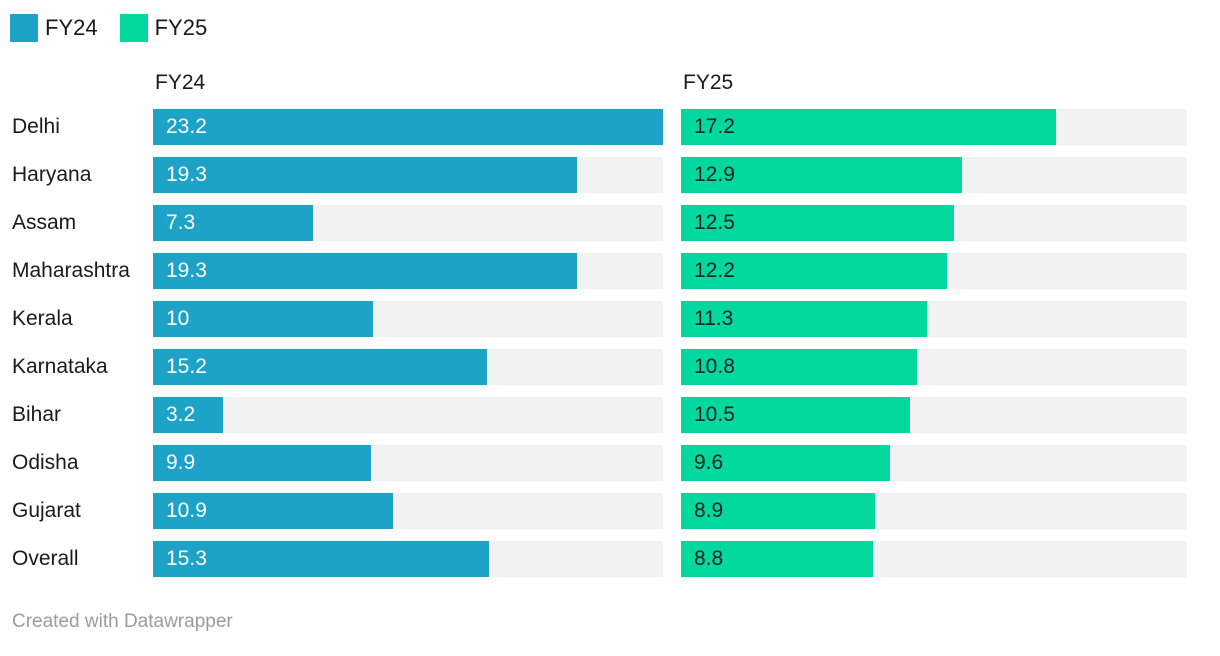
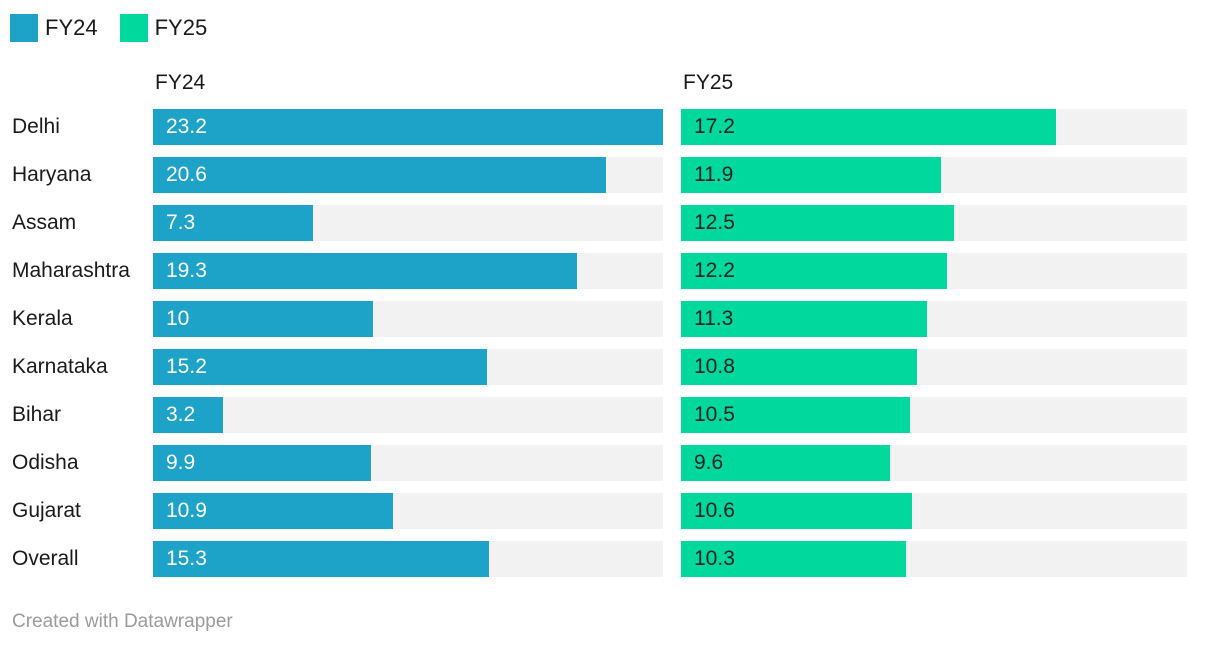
FY24/Haryana: 19.3 -> 20.6
FY25/Haryana: 12.9 -> 11.9
FY25/Gujarat: 8.9 -> 10.6
FY25/Overall: 8.8 -> 10.3
